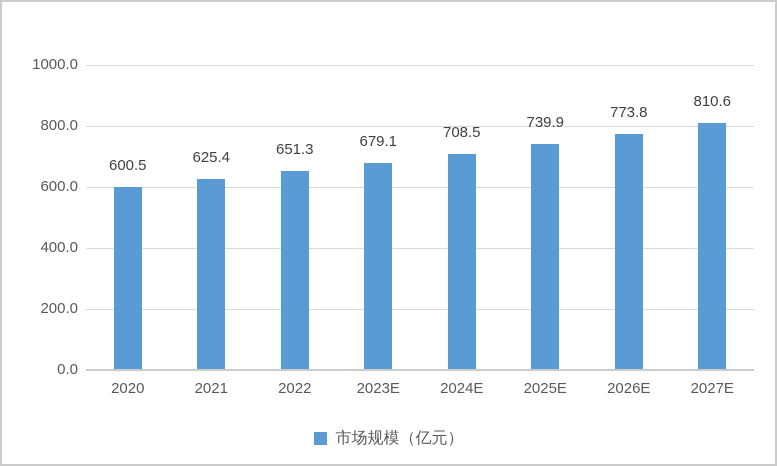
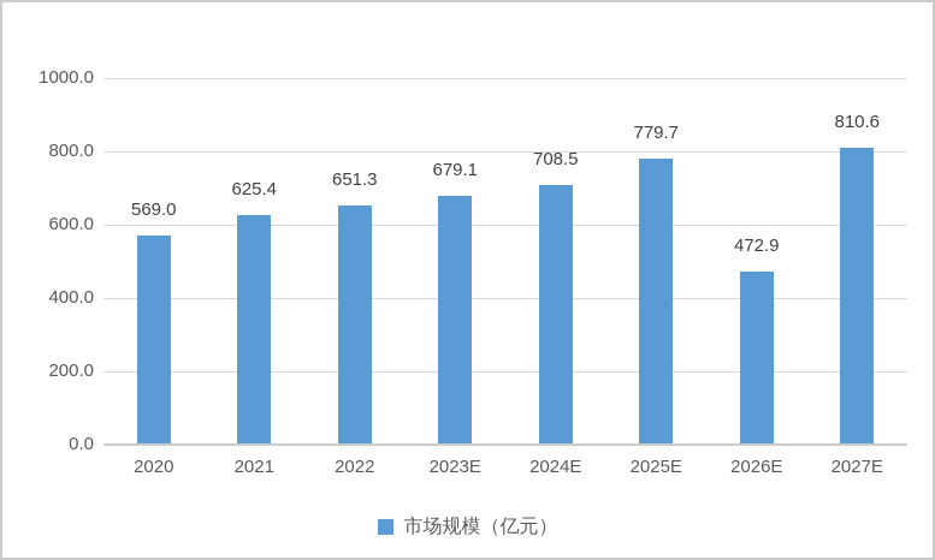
2020: 600.5 -> 569.0
2025E: 739.9 -> 779.7
2026E: 773.8 -> 472.9
